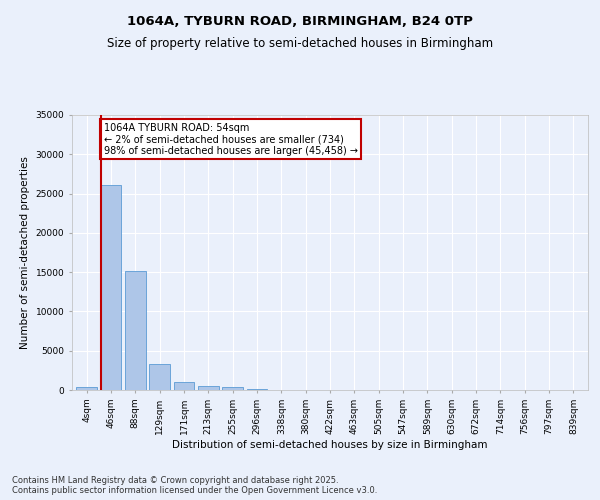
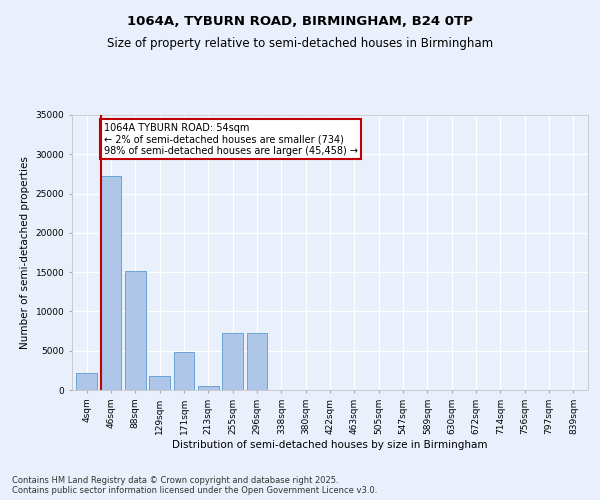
4sqm: 400 -> 2200
46sqm: 26100 -> 27200
129sqm: 3300 -> 1800
171sqm: 1000 -> 4800
255sqm: 400 -> 7200
296sqm: 100 -> 7200
